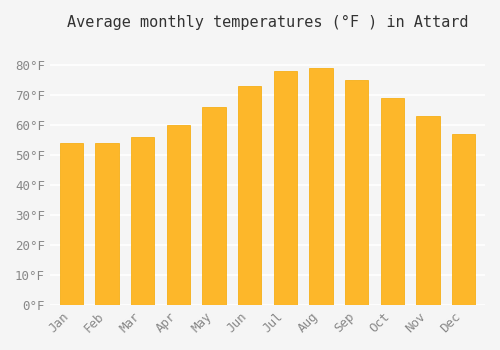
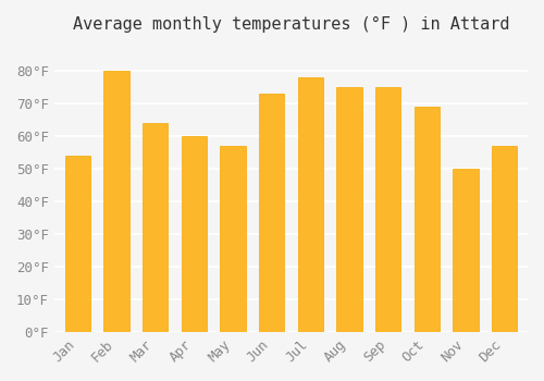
Feb: 54°F -> 80°F
Mar: 56°F -> 64°F
May: 66°F -> 57°F
Aug: 79°F -> 75°F
Nov: 63°F -> 50°F
